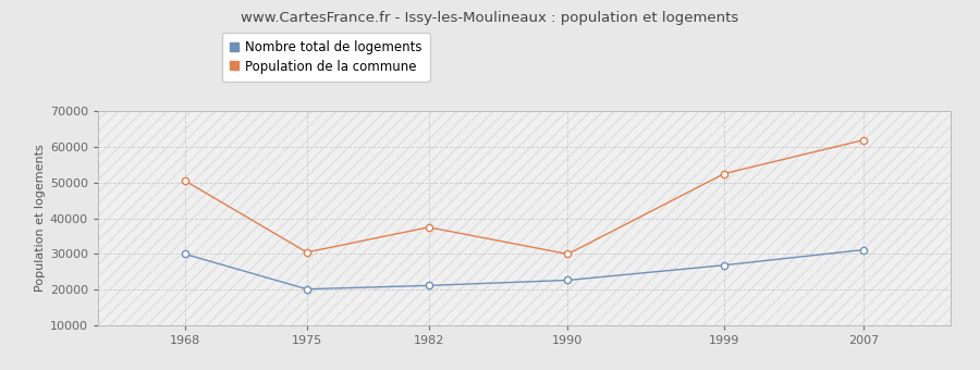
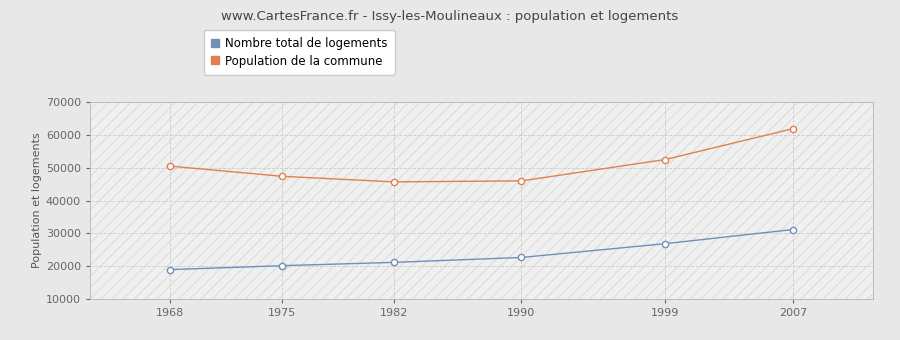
Nombre total de logements/1968: 30000 -> 19000
Population de la commune/1975: 30500 -> 47400
Population de la commune/1982: 37500 -> 45700
Population de la commune/1990: 30000 -> 46000
